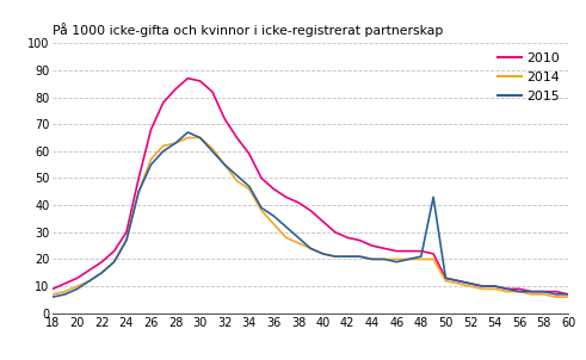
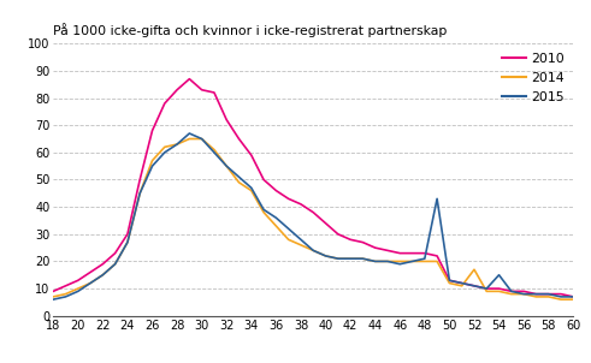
2010/30: 86 -> 83
2014/52: 10 -> 17
2015/54: 10 -> 15
